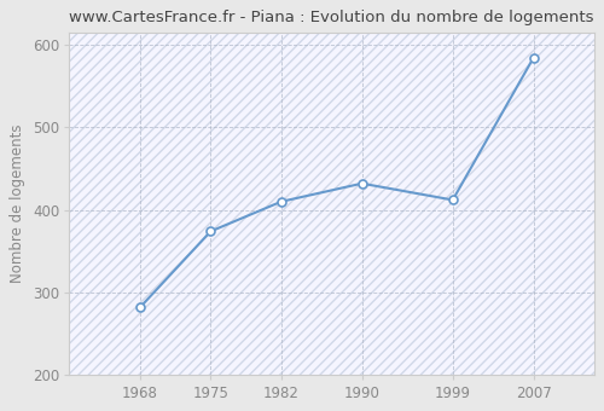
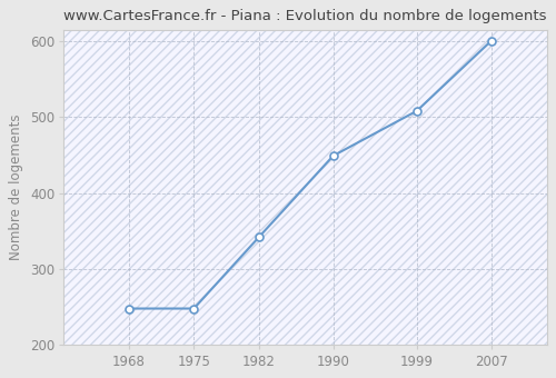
1968: 282 -> 248
1975: 374 -> 248
1982: 410 -> 342
1990: 432 -> 449
1999: 412 -> 508
2007: 584 -> 600
